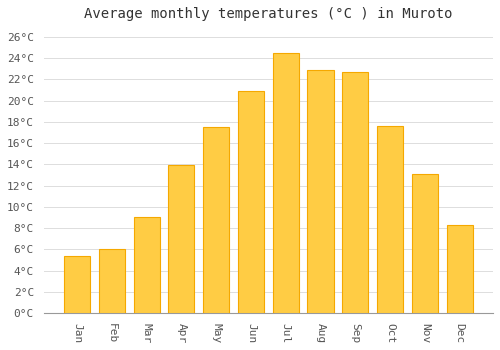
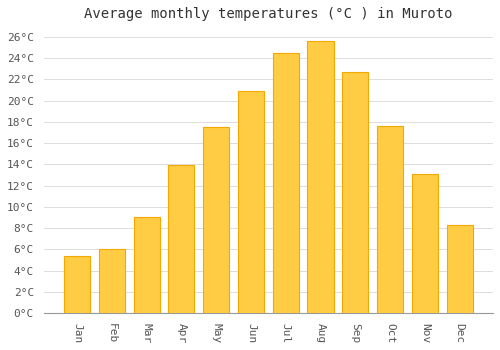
Aug: 22.9°C -> 25.6°C
